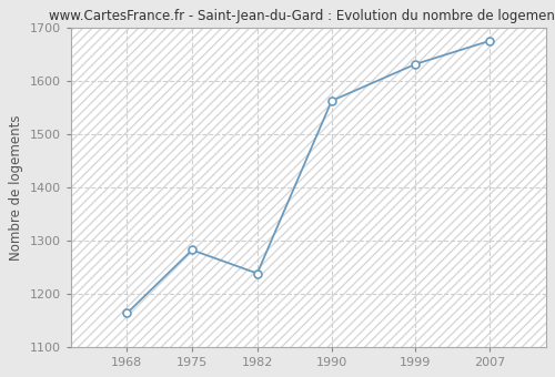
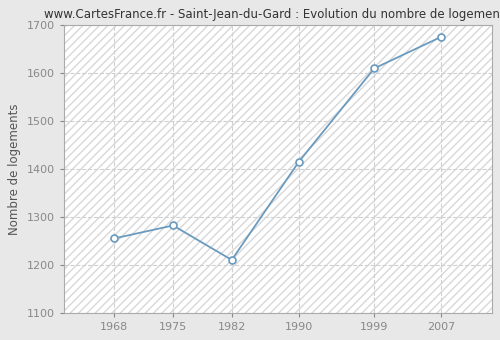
1968: 1163 -> 1255
1982: 1238 -> 1210
1990: 1563 -> 1415
1999: 1632 -> 1610
